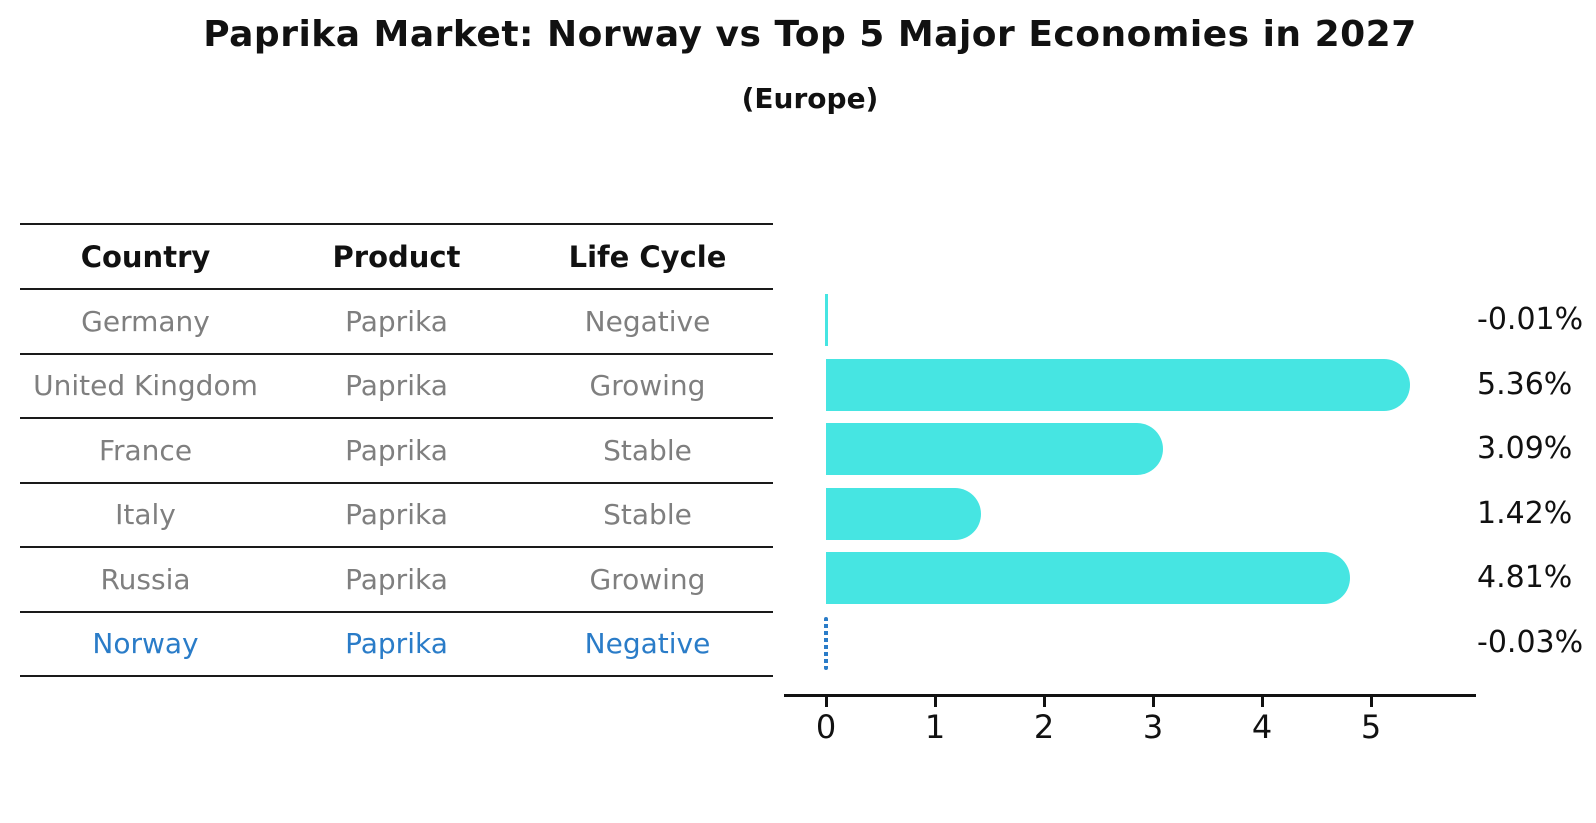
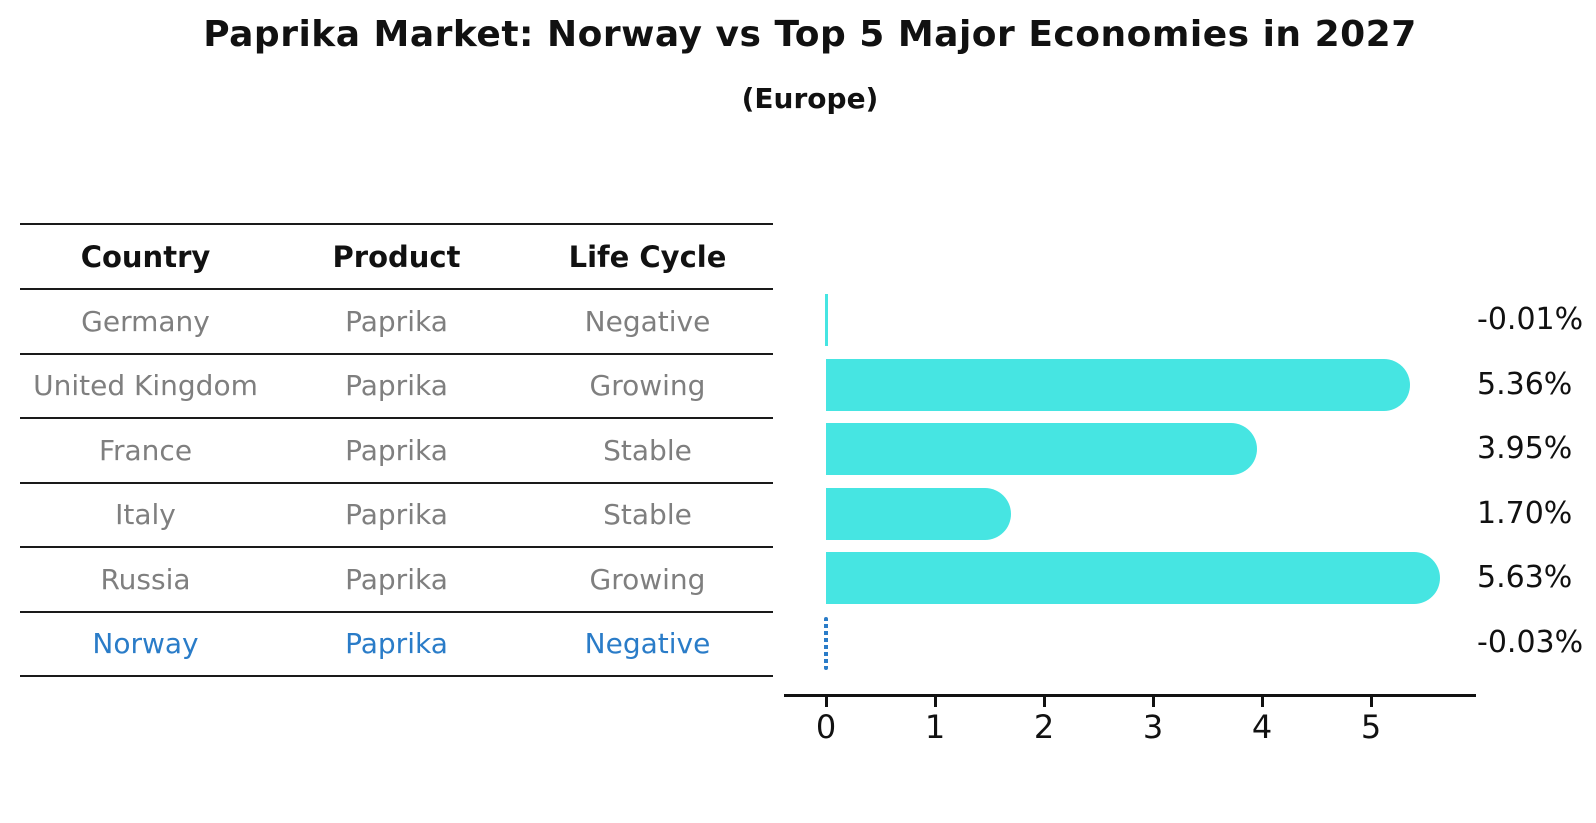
France: 3.09% -> 3.95%
Italy: 1.42% -> 1.70%
Russia: 4.81% -> 5.63%
